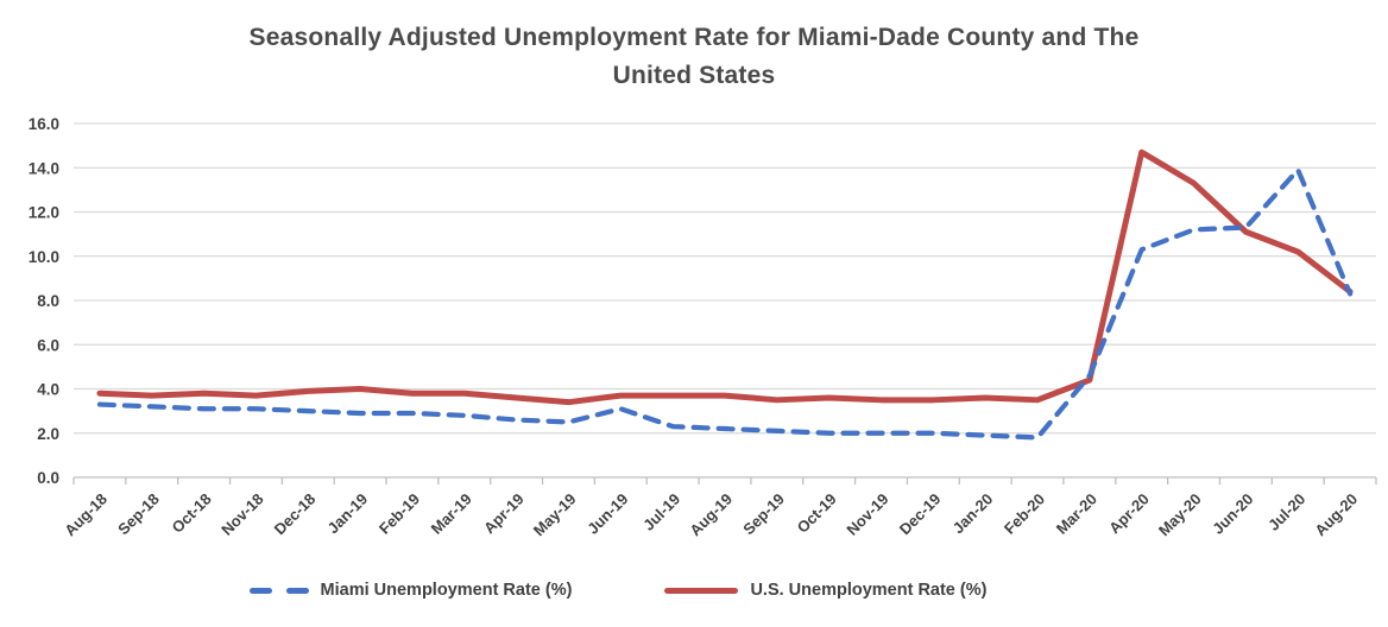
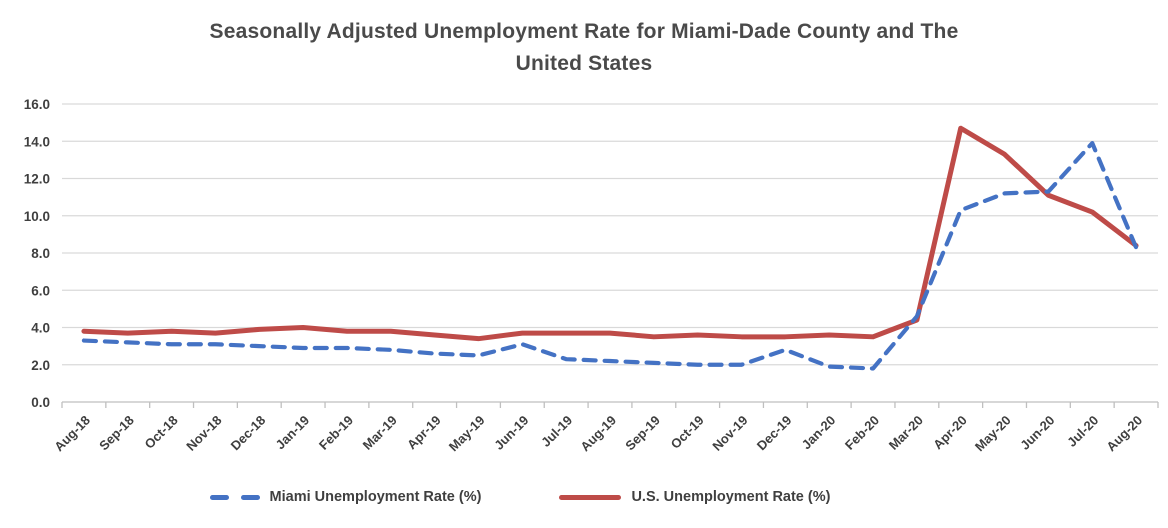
Miami Unemployment Rate (%)/Dec-19: 2.0 -> 2.8
